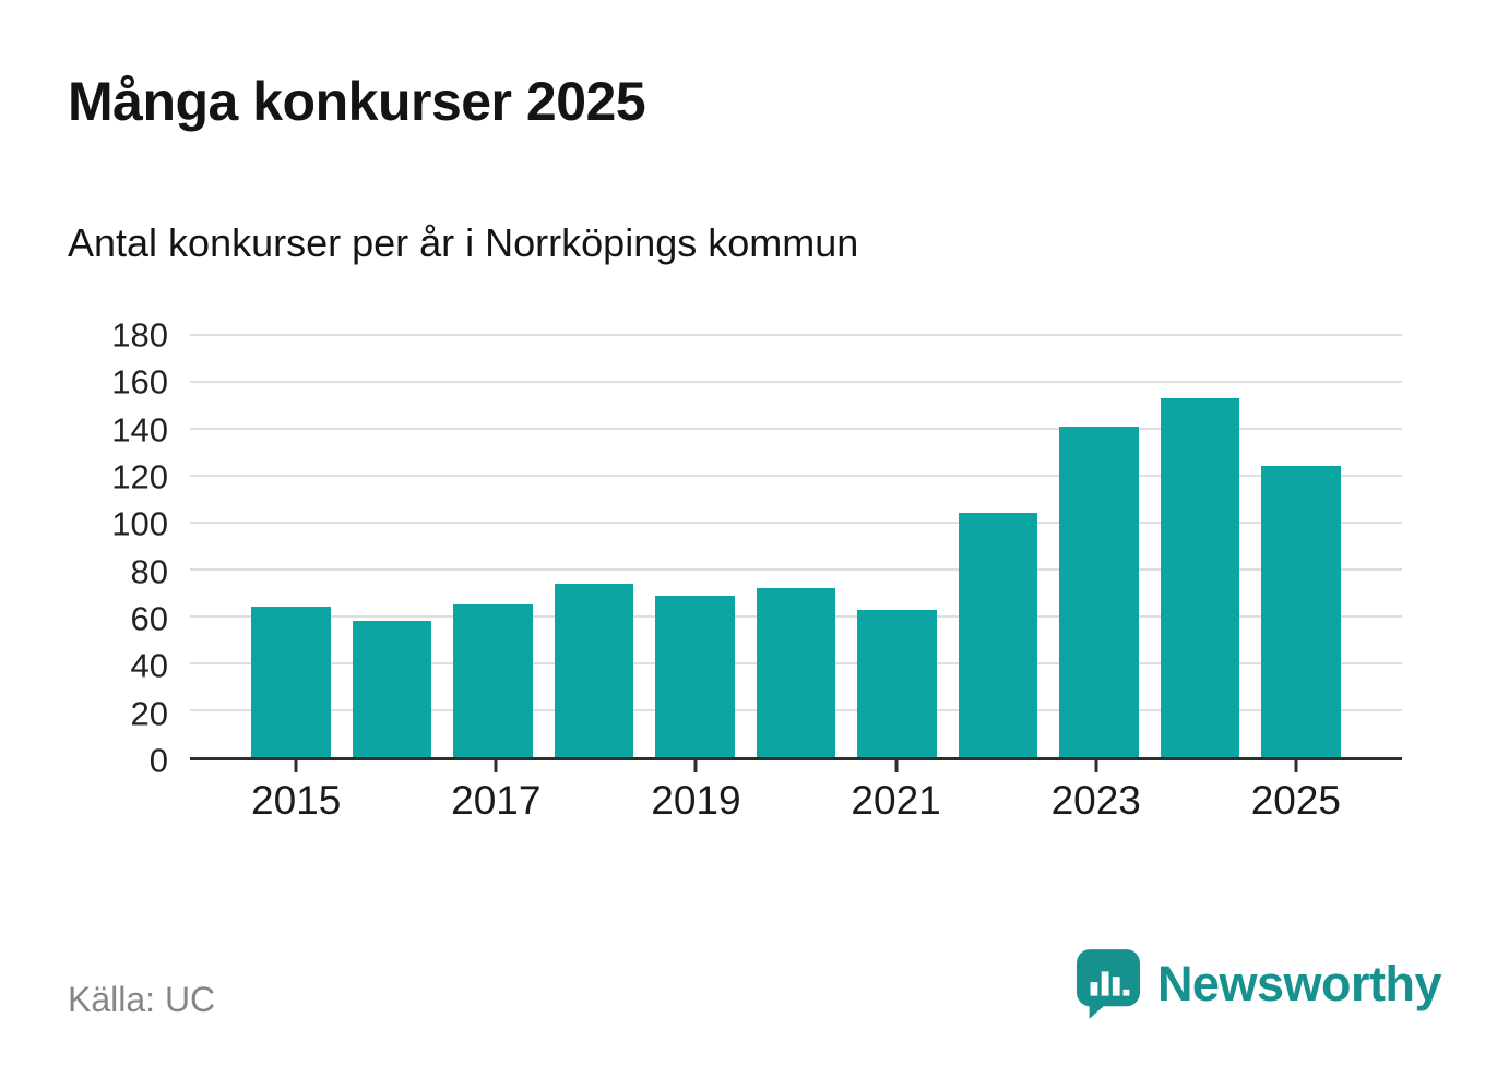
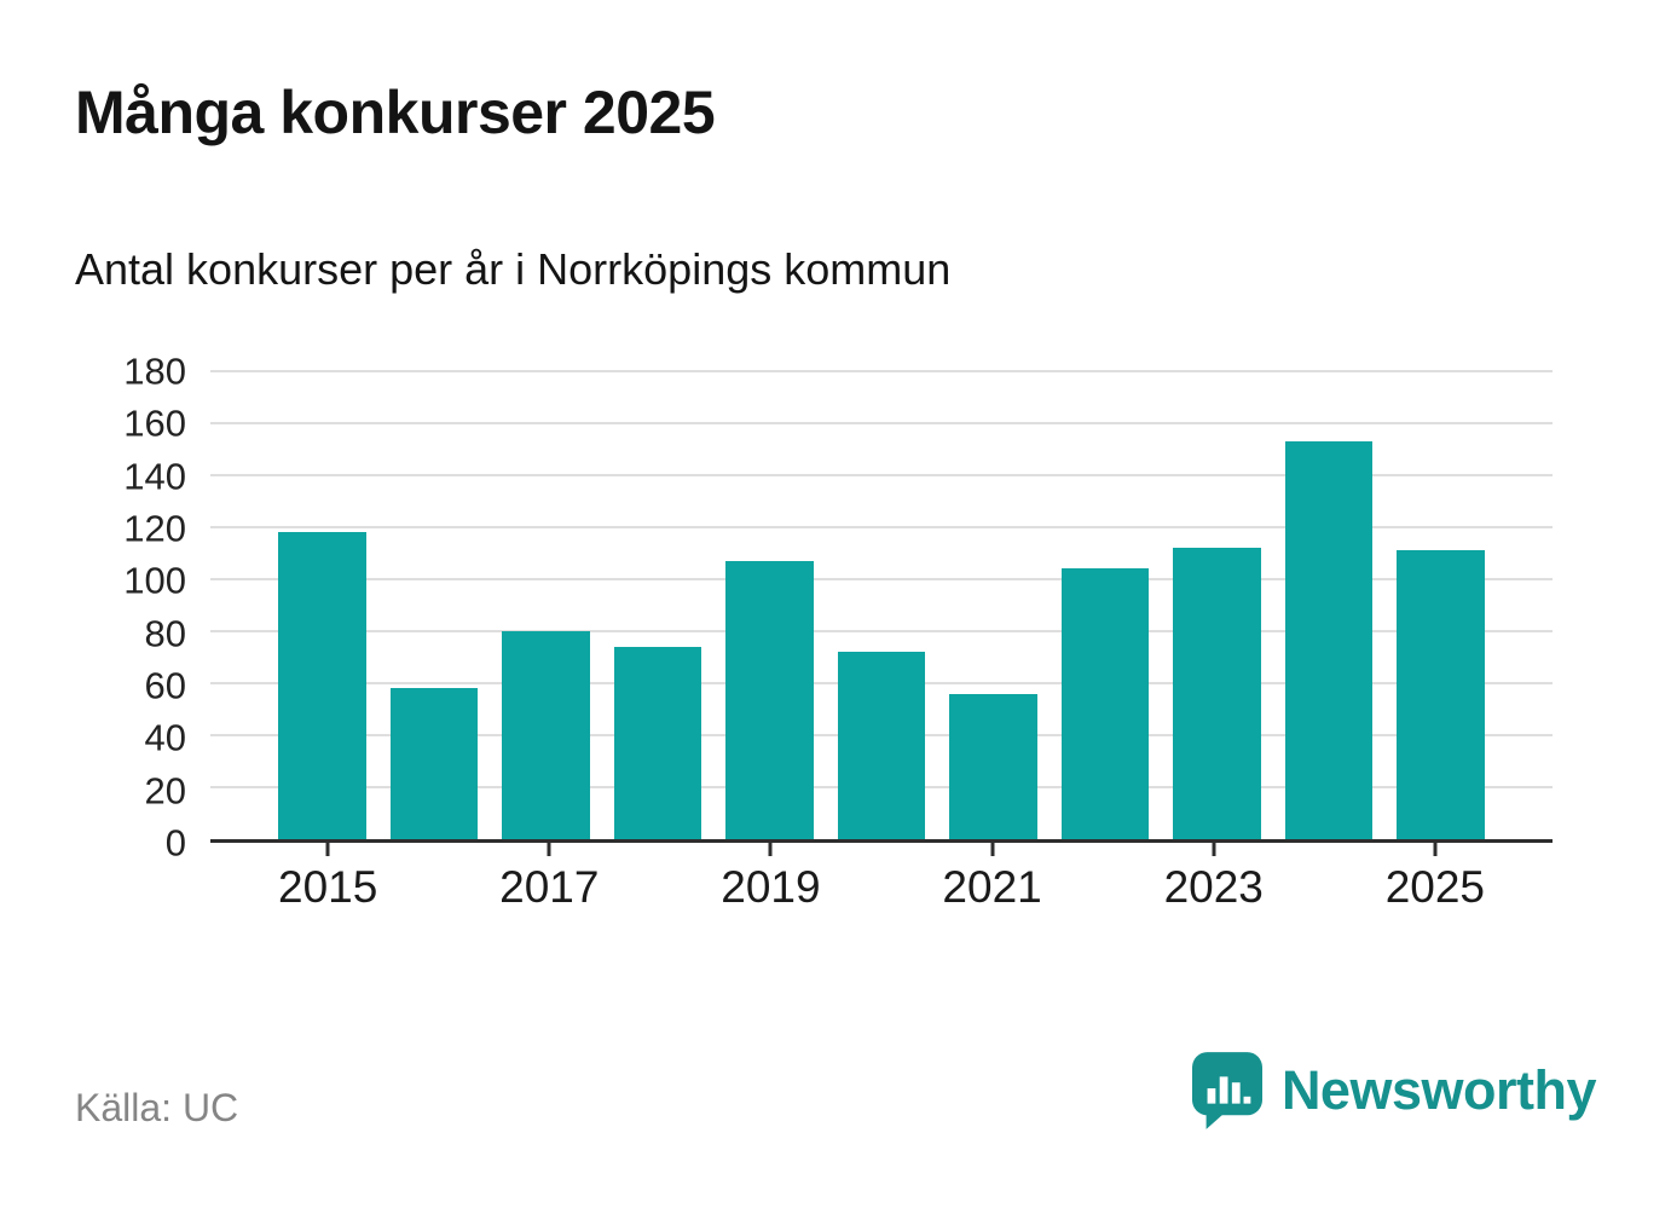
2015: 64 -> 118
2017: 65 -> 80
2019: 69 -> 107
2021: 63 -> 56
2023: 141 -> 112
2025: 124 -> 111
